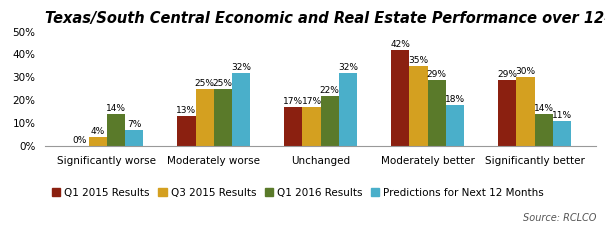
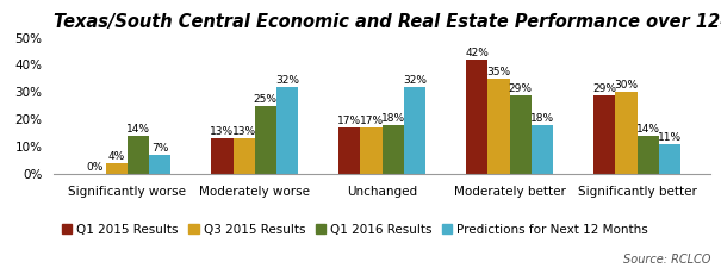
Q3 2015 Results/Moderately worse: 25% -> 13%
Q1 2016 Results/Unchanged: 22% -> 18%
